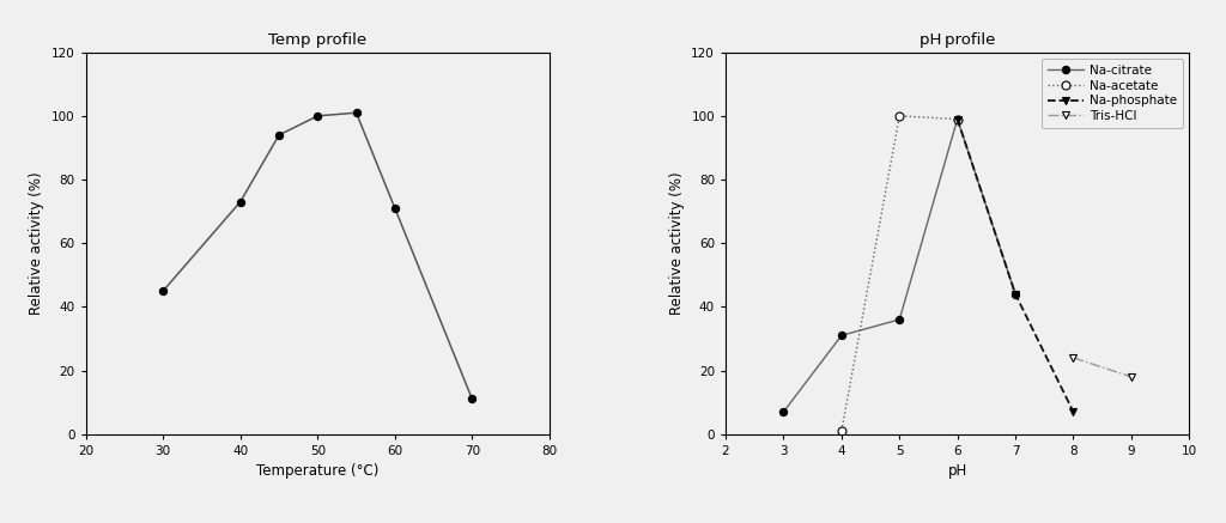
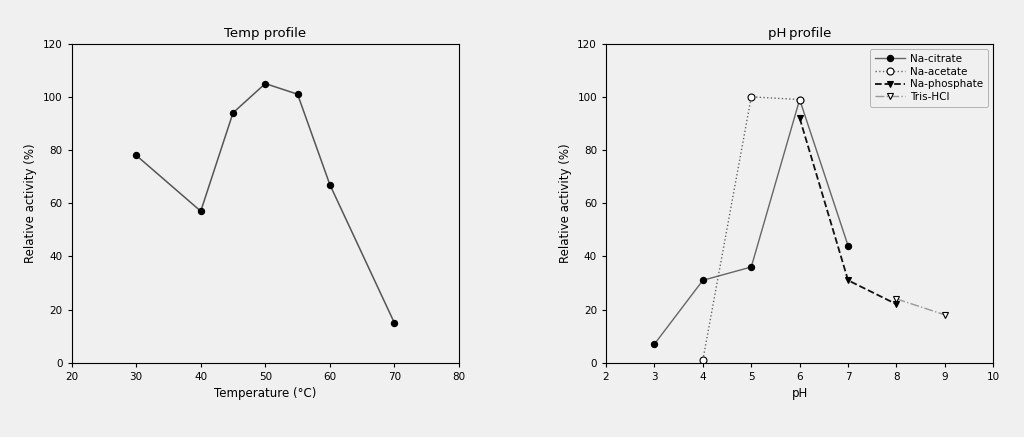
Temp profile/30: 45 -> 78
Temp profile/40: 73 -> 57
Temp profile/50: 100 -> 105
Temp profile/60: 71 -> 67
Temp profile/70: 11 -> 15
pH profile/Na-phosphate/6: 99 -> 92
pH profile/Na-phosphate/7: 44 -> 31
pH profile/Na-phosphate/8: 7 -> 22
